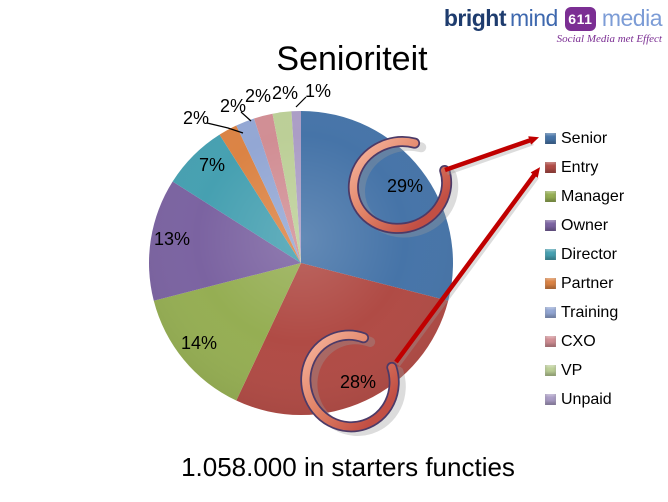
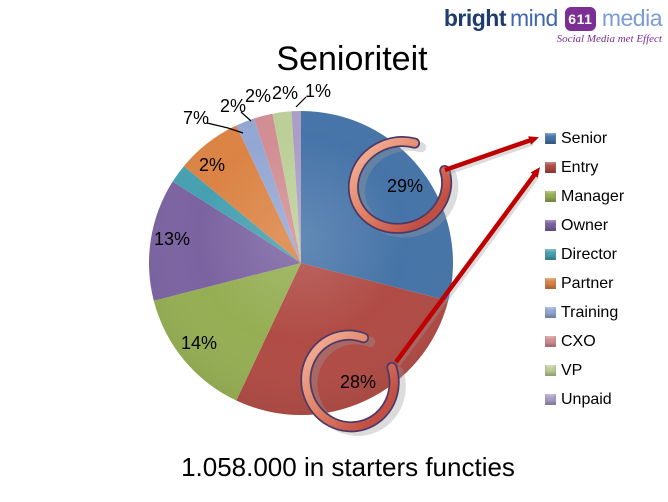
Director: 7% -> 2%
Partner: 2% -> 7%
